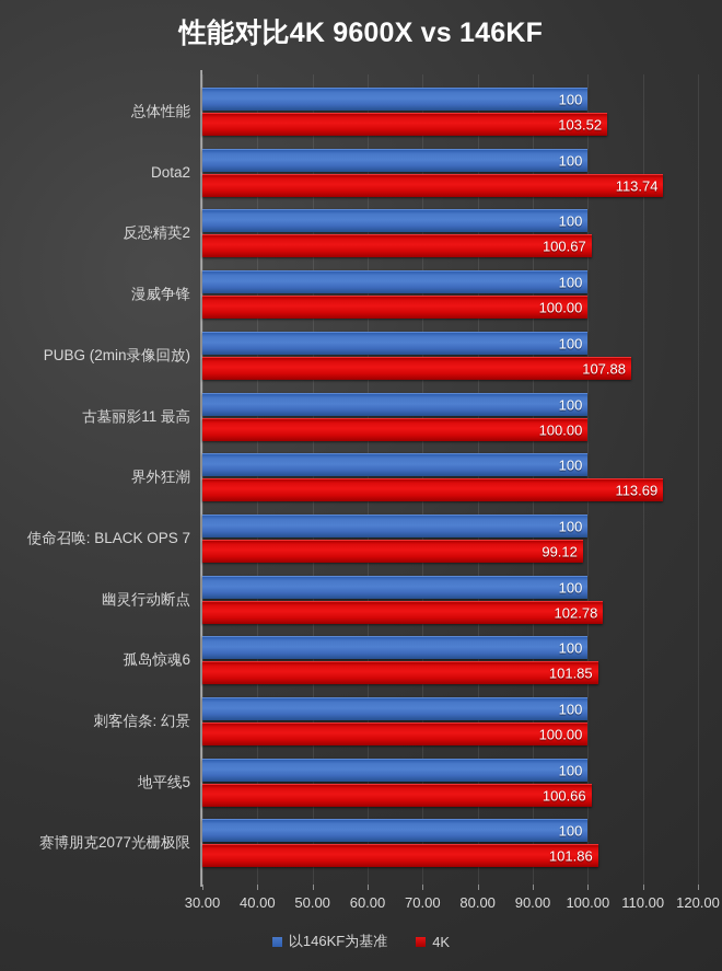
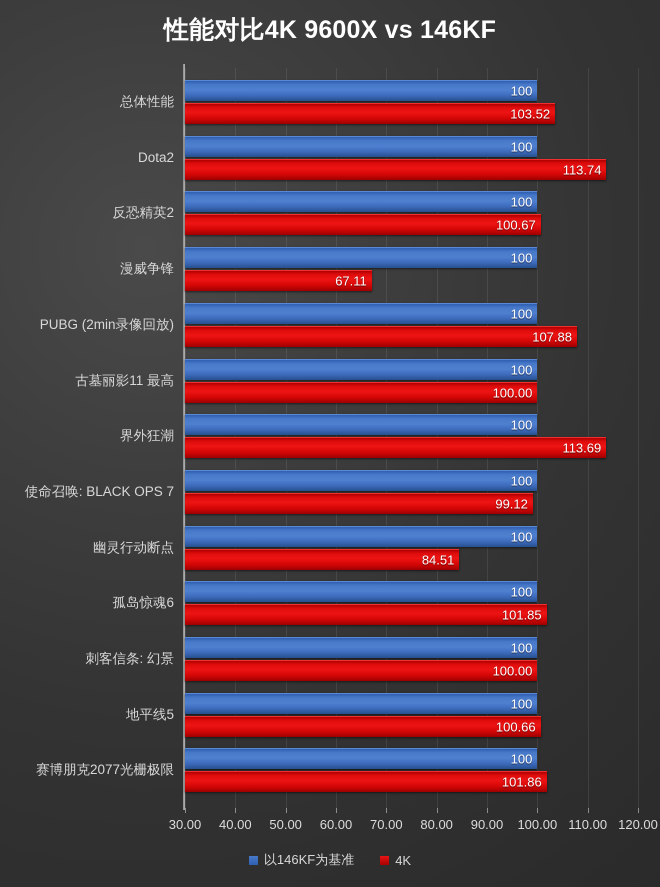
4K/漫威争锋: 100.00 -> 67.11
4K/幽灵行动断点: 102.78 -> 84.51
